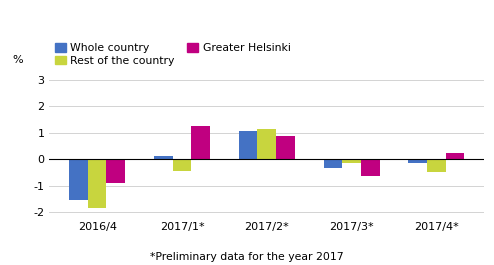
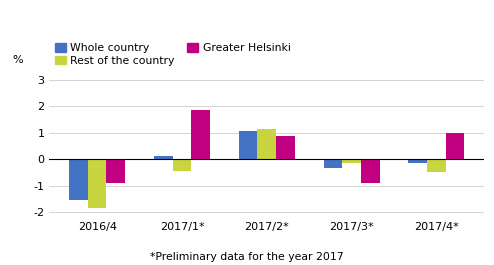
Greater Helsinki/2017/1*: 1.25 -> 1.85
Greater Helsinki/2017/3*: -0.65 -> -0.90
Greater Helsinki/2017/4*: 0.22 -> 1.00
